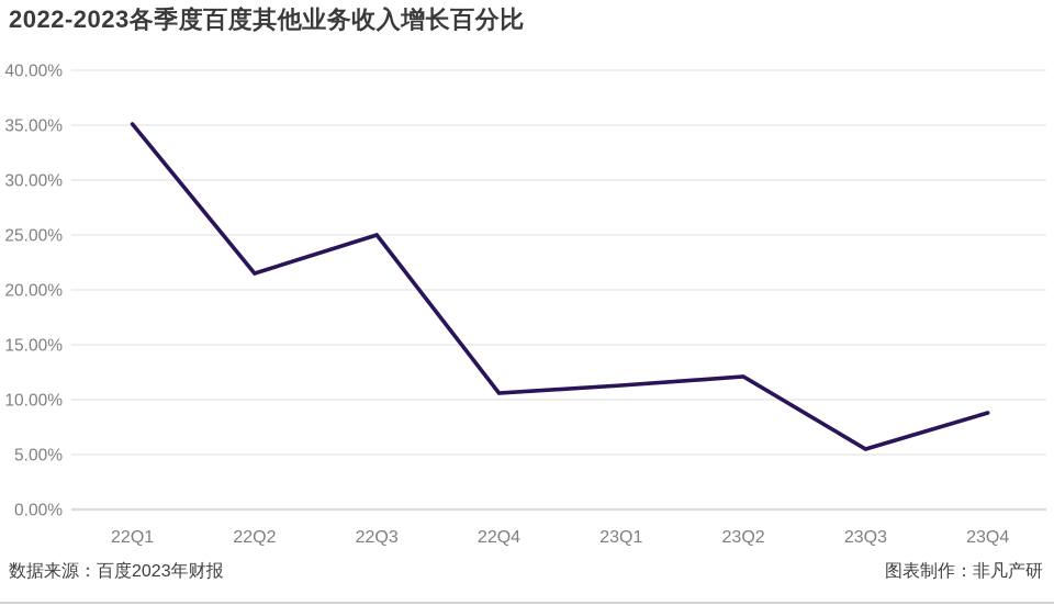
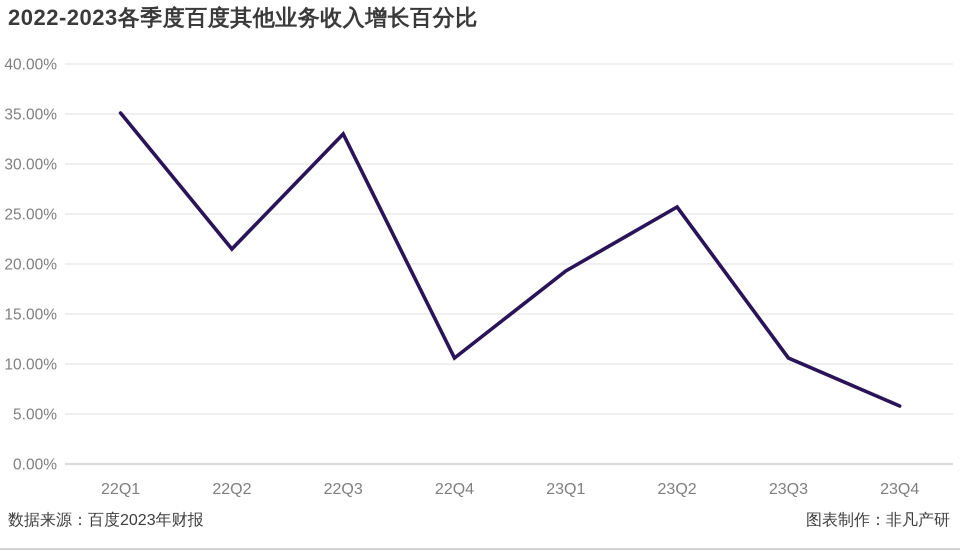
22Q3: 25.0% -> 33.0%
23Q1: 11.3% -> 19.3%
23Q2: 12.1% -> 25.7%
23Q3: 5.5% -> 10.6%
23Q4: 8.8% -> 5.8%
